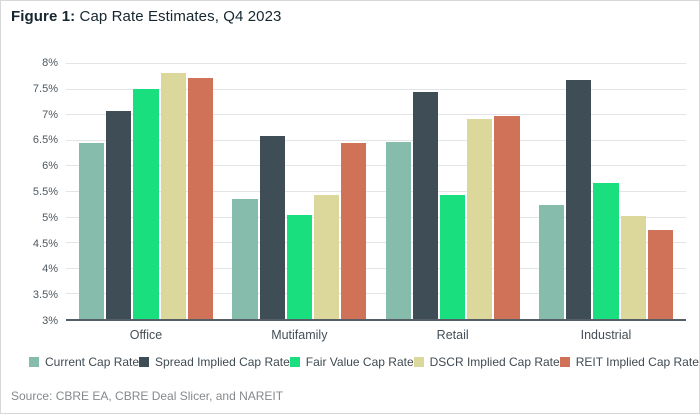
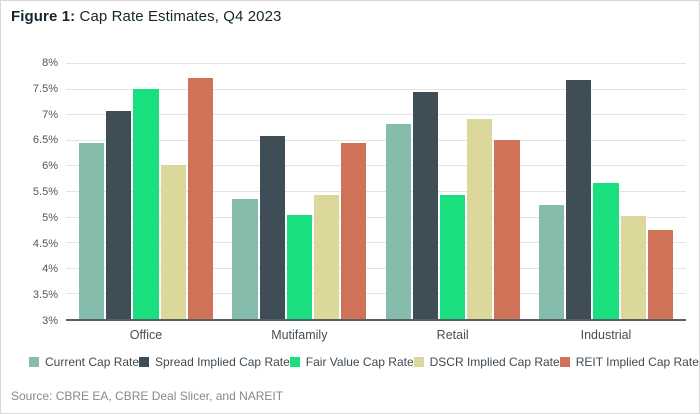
DSCR Implied Cap Rate/Office: 7.8% -> 6.0%
Current Cap Rate/Retail: 6.5% -> 6.8%
REIT Implied Cap Rate/Retail: 7.0% -> 6.5%
